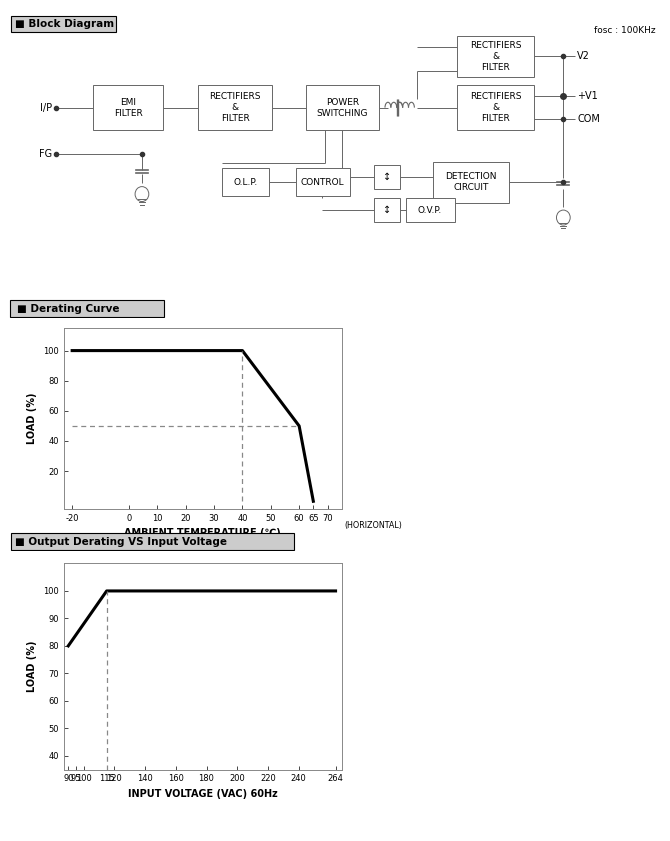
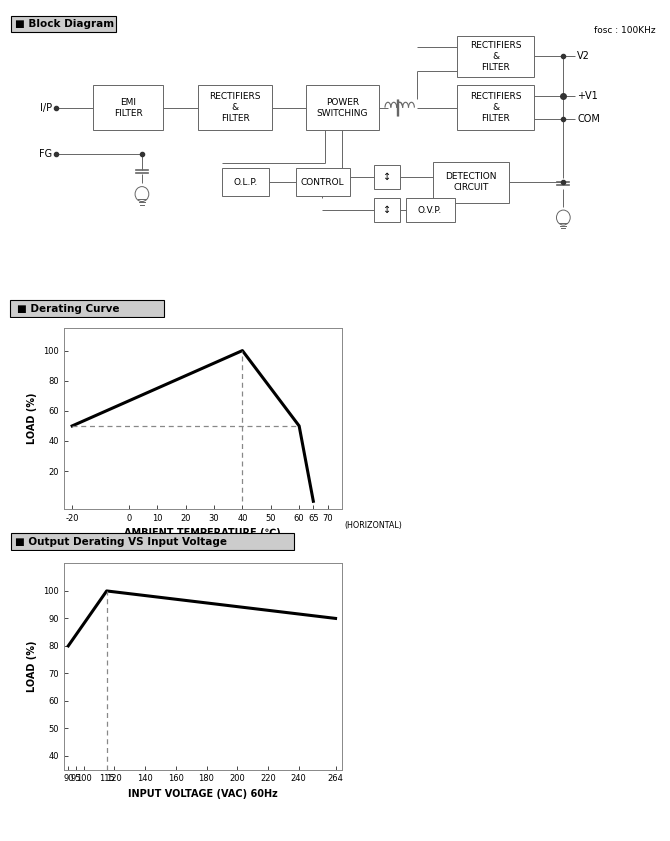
-20: 100 -> 50
264: 100 -> 90
